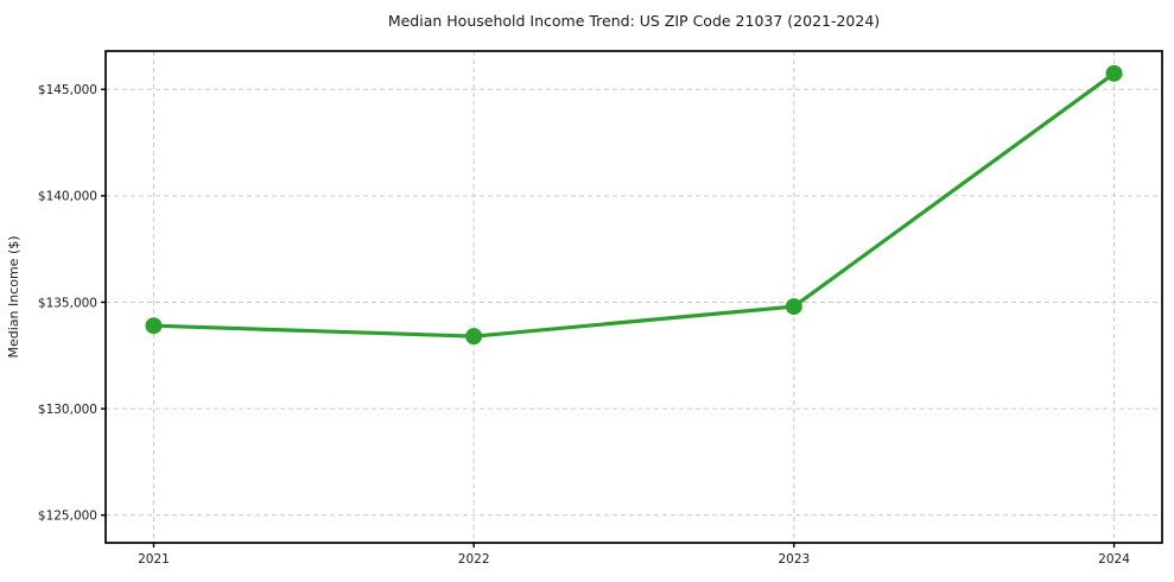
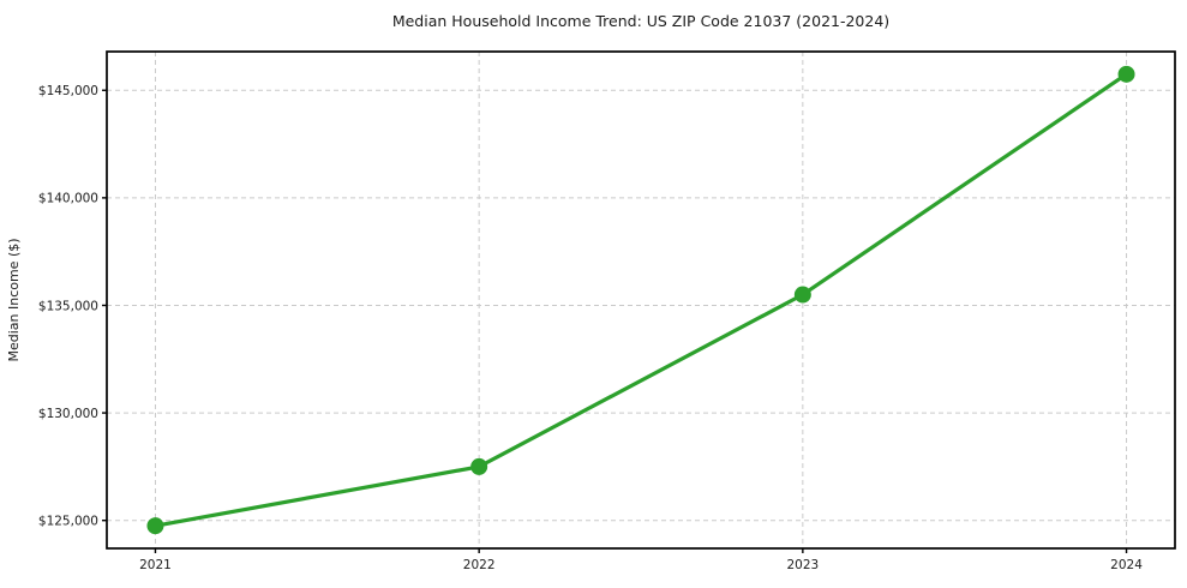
2021: $133900 -> $124800
2022: $133400 -> $127500
2023: $134800 -> $135500
